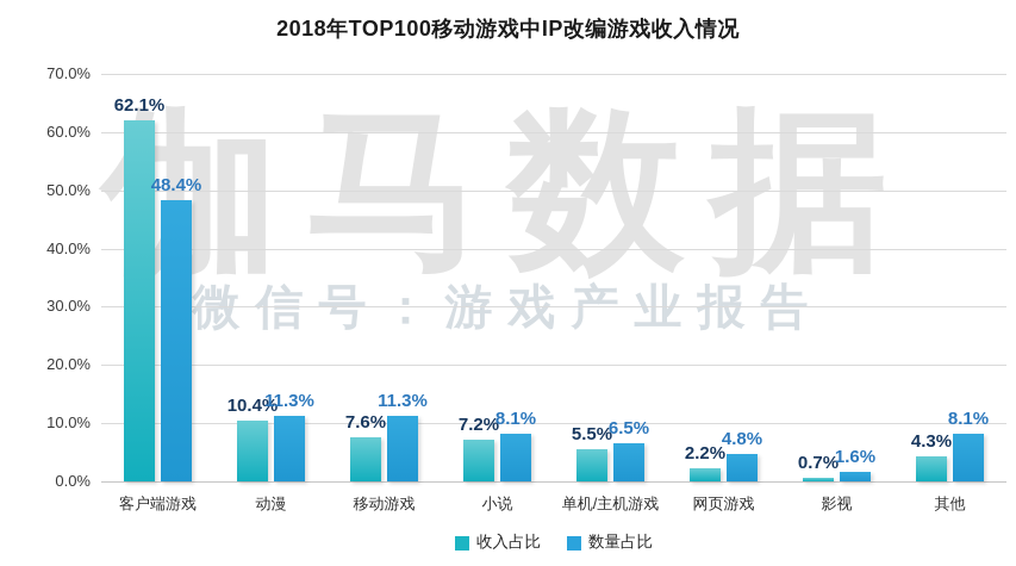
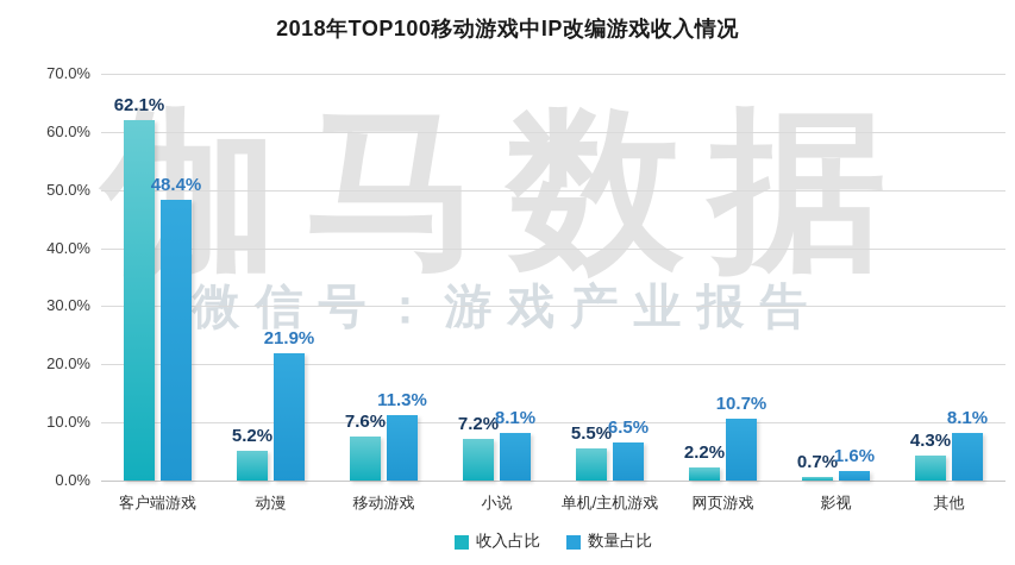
收入占比/动漫: 10.4% -> 5.2%
数量占比/动漫: 11.3% -> 21.9%
数量占比/网页游戏: 4.8% -> 10.7%
